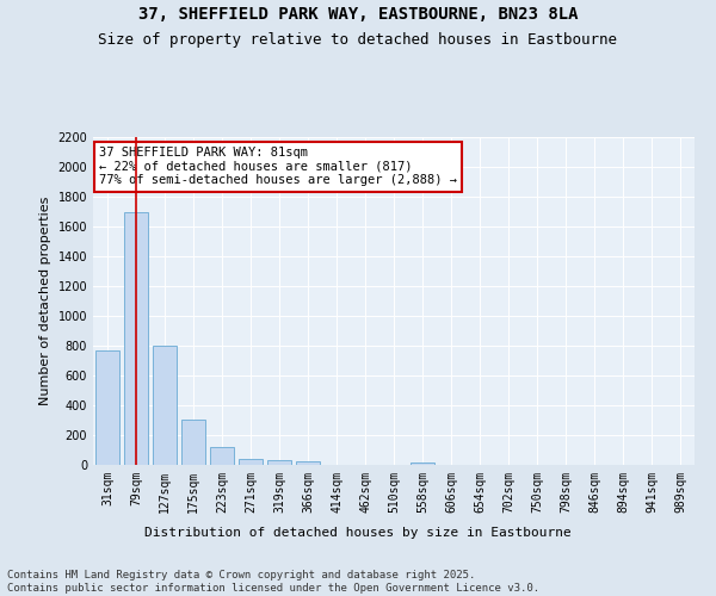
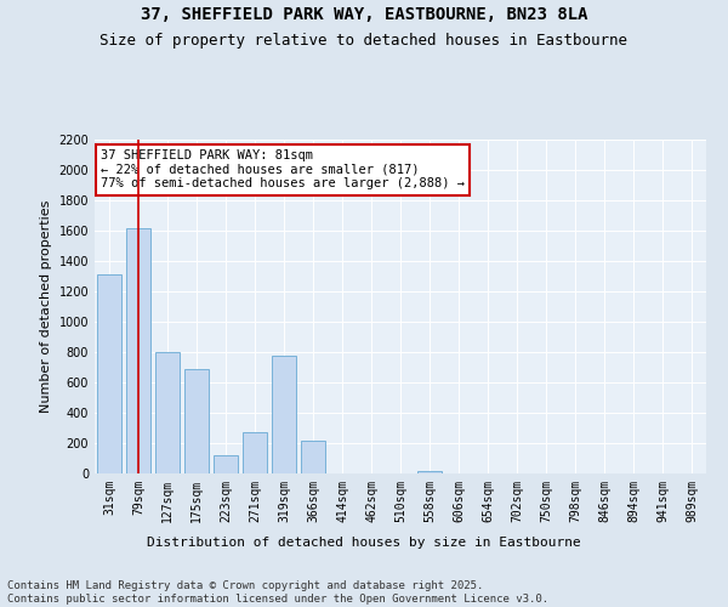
31sqm: 770 -> 1310
79sqm: 1700 -> 1620
175sqm: 300 -> 690
271sqm: 40 -> 270
319sqm: 30 -> 780
366sqm: 20 -> 220
